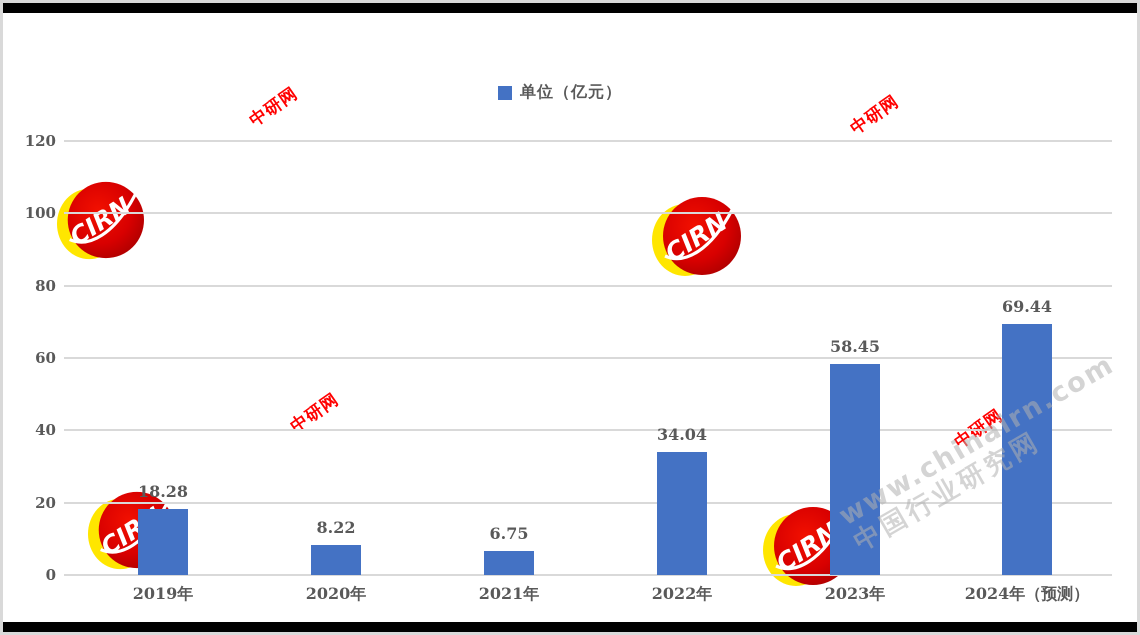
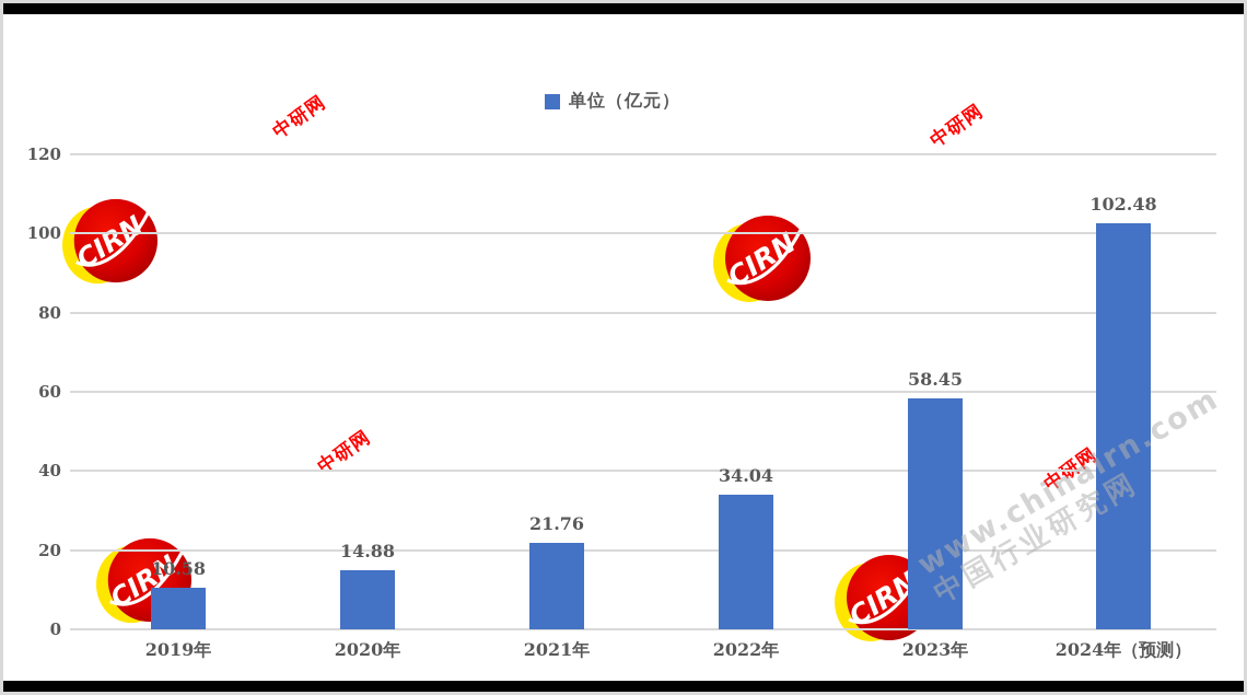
2019年: 18.28 -> 10.58
2020年: 8.22 -> 14.88
2021年: 6.75 -> 21.76
2024年（预测）: 69.44 -> 102.48
